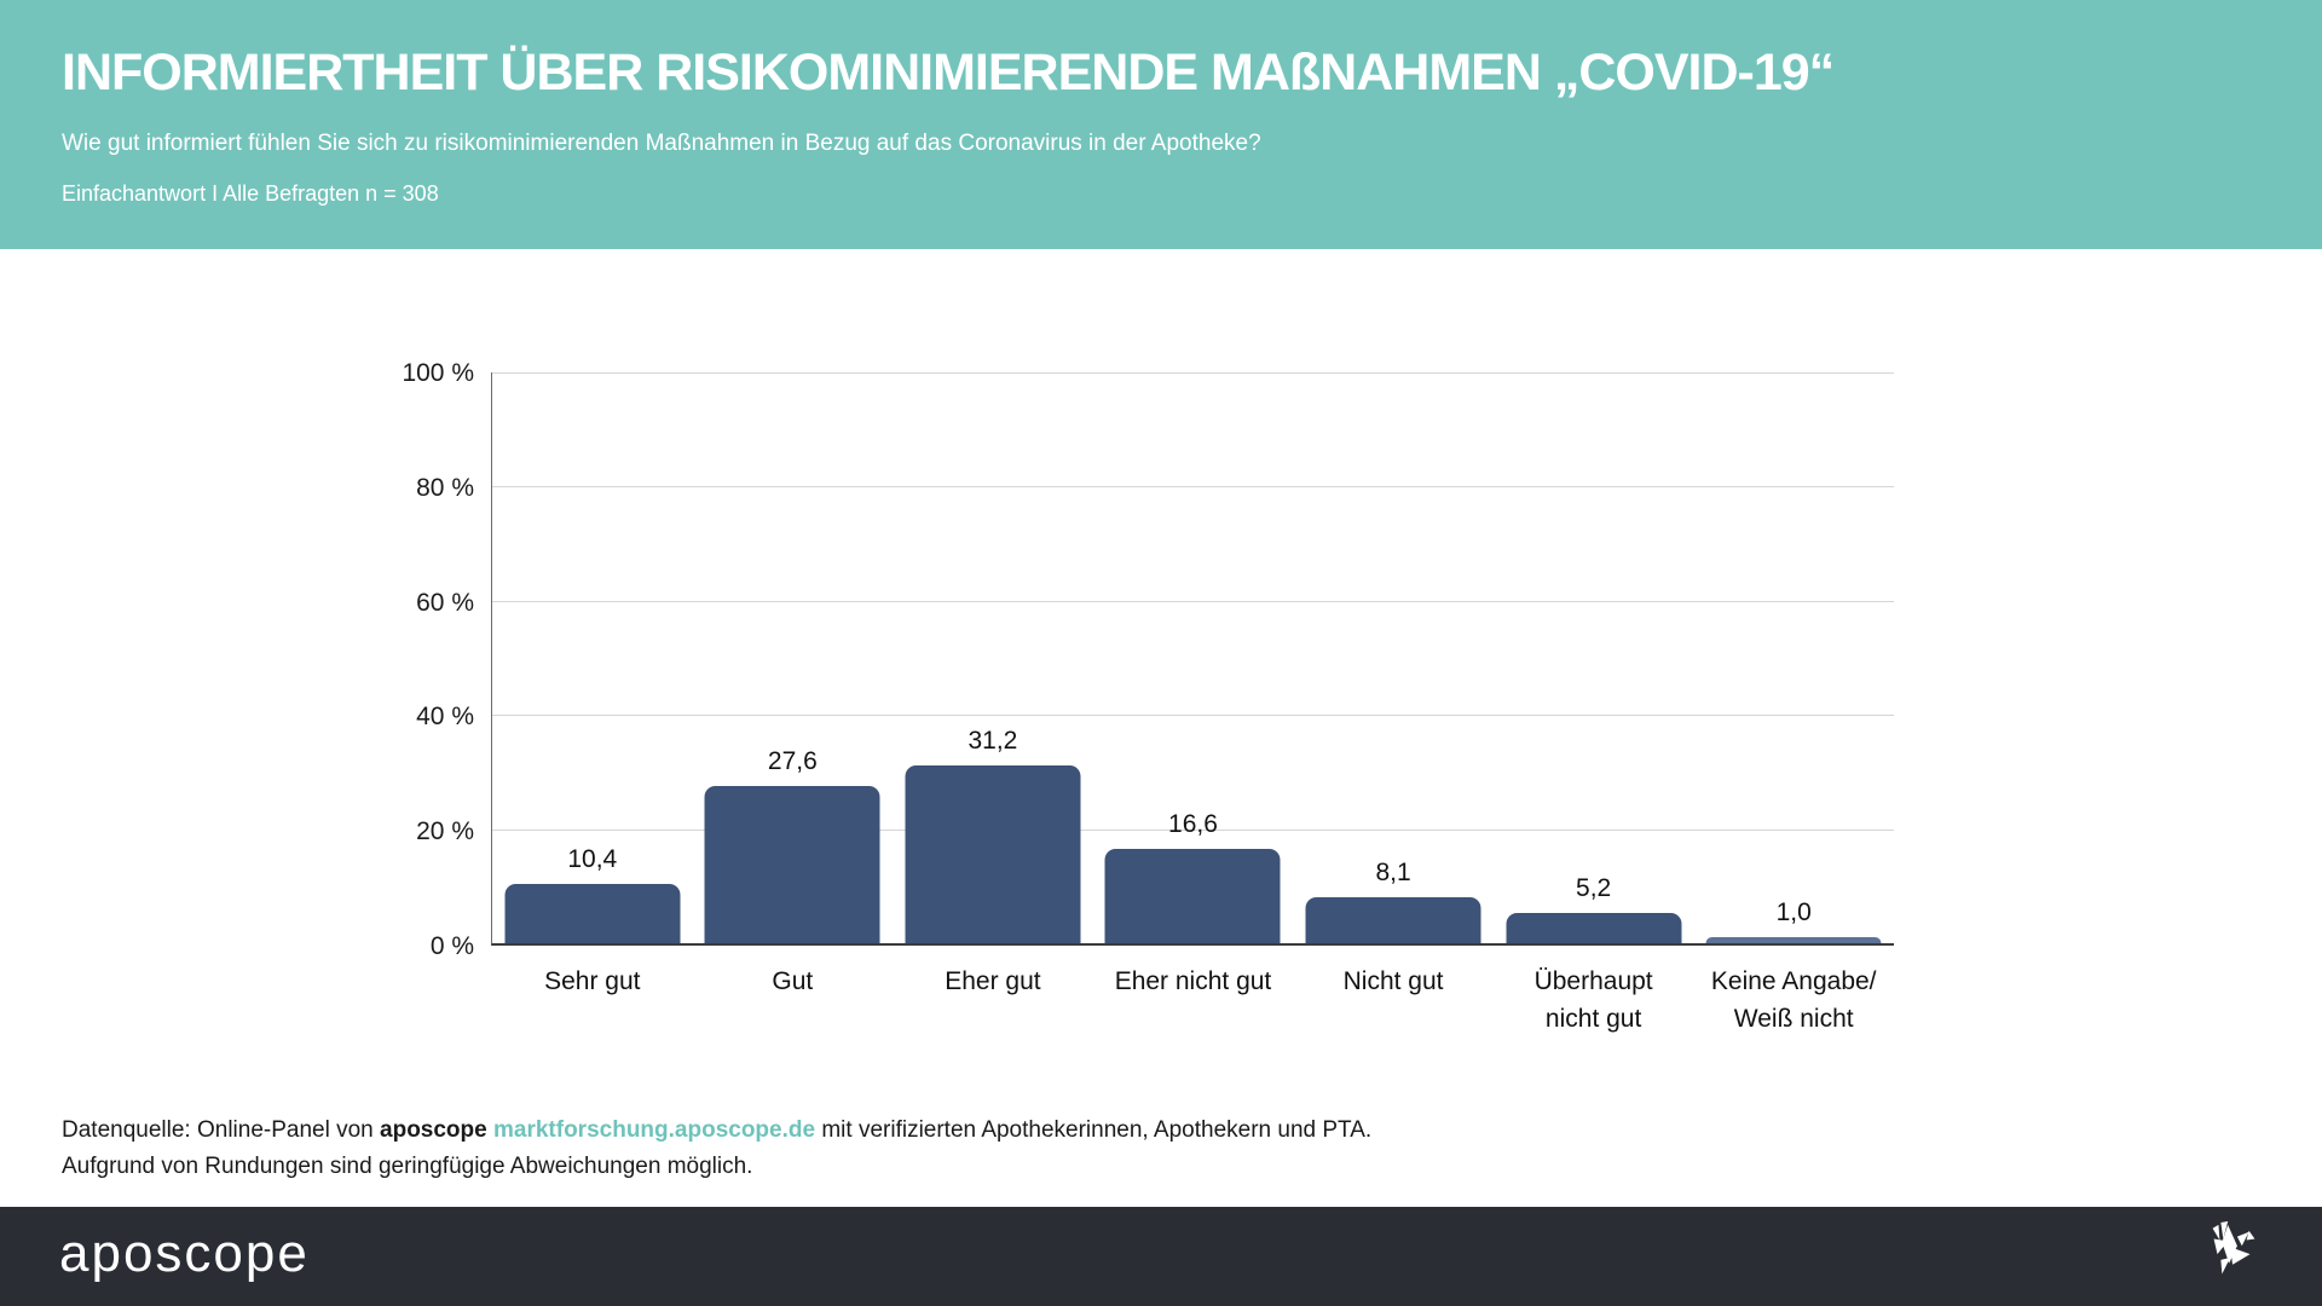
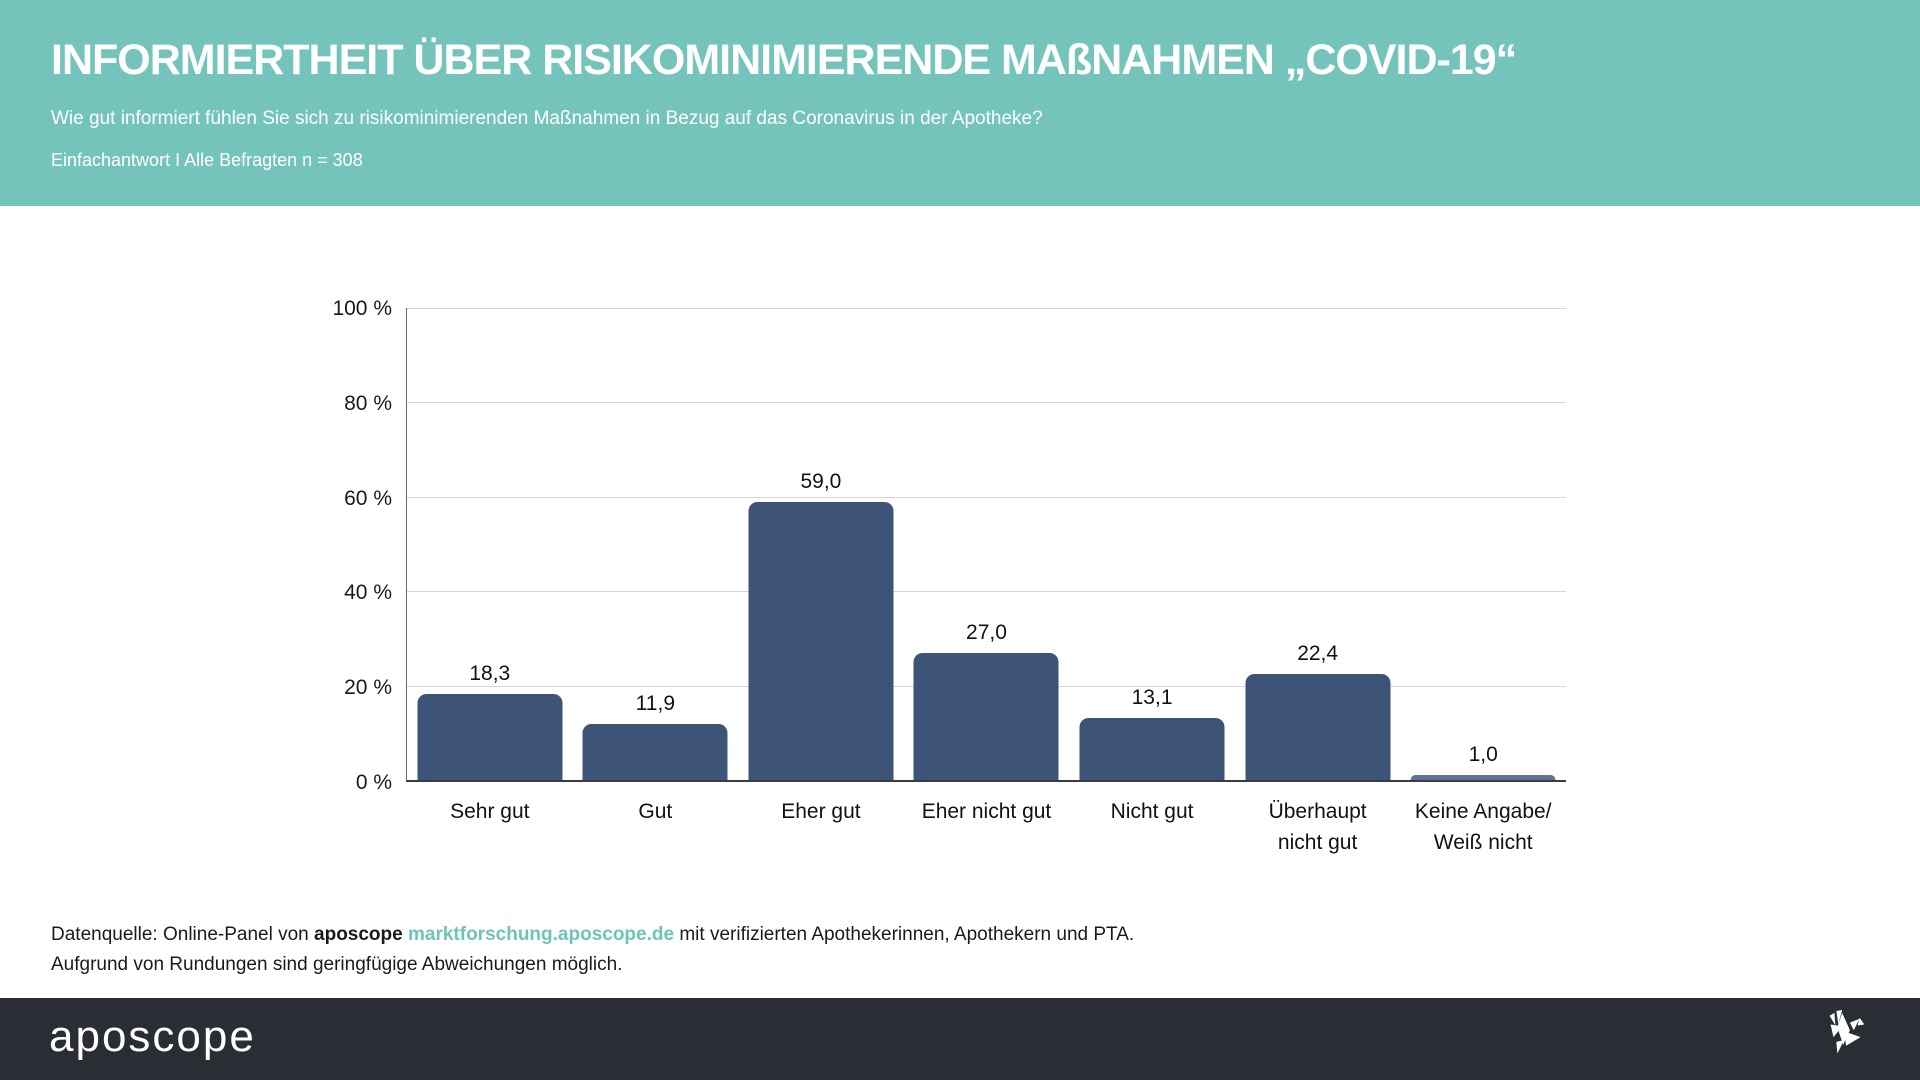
Sehr gut: 10,4 -> 18,3
Gut: 27,6 -> 11,9
Eher gut: 31,2 -> 59,0
Eher nicht gut: 16,6 -> 27,0
Nicht gut: 8,1 -> 13,1
Überhaupt nicht gut: 5,2 -> 22,4
